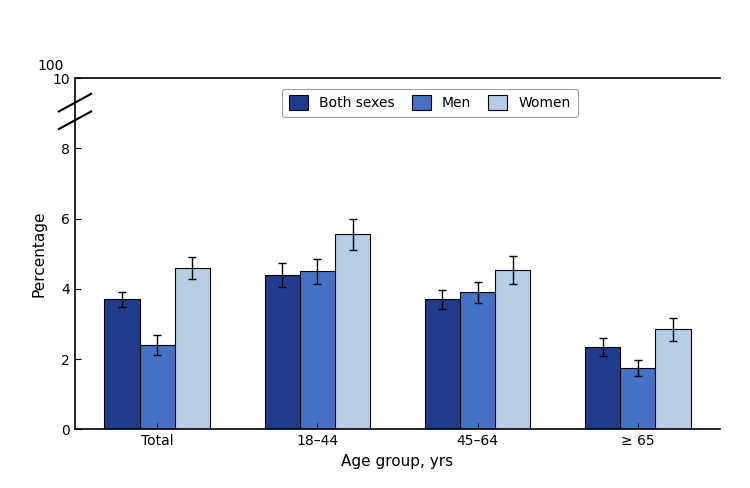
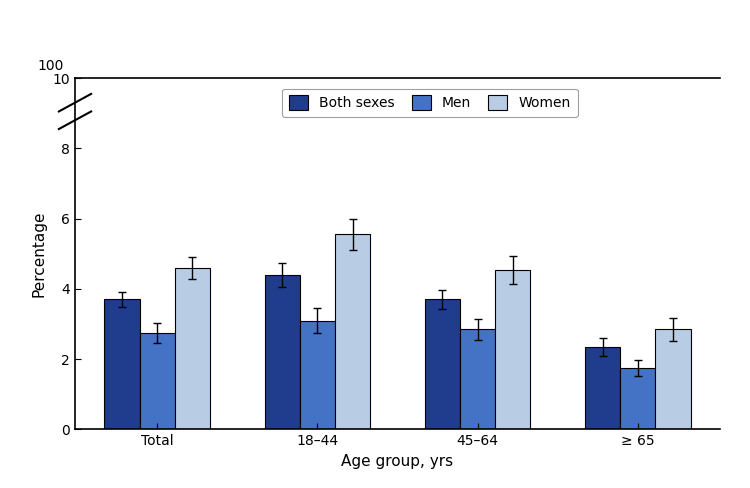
Men/Total: 2.40 -> 2.75
Men/18–44: 4.50 -> 3.10
Men/45–64: 3.90 -> 2.85
